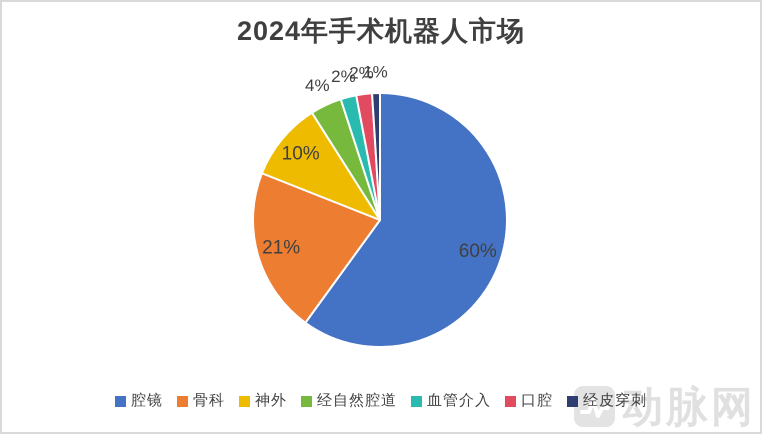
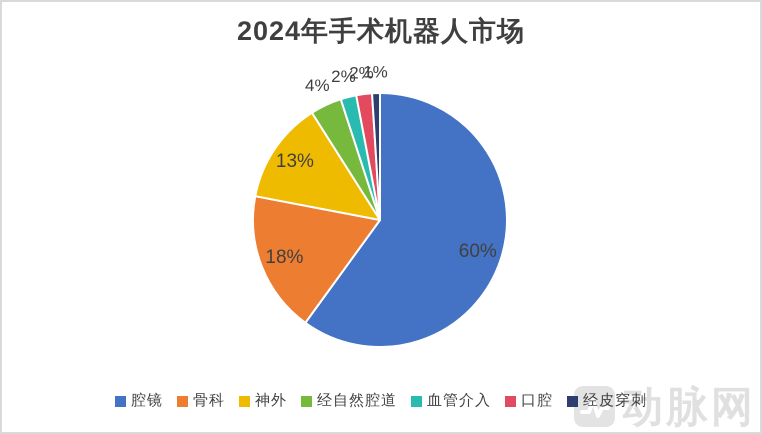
骨科: 21% -> 18%
神外: 10% -> 13%
